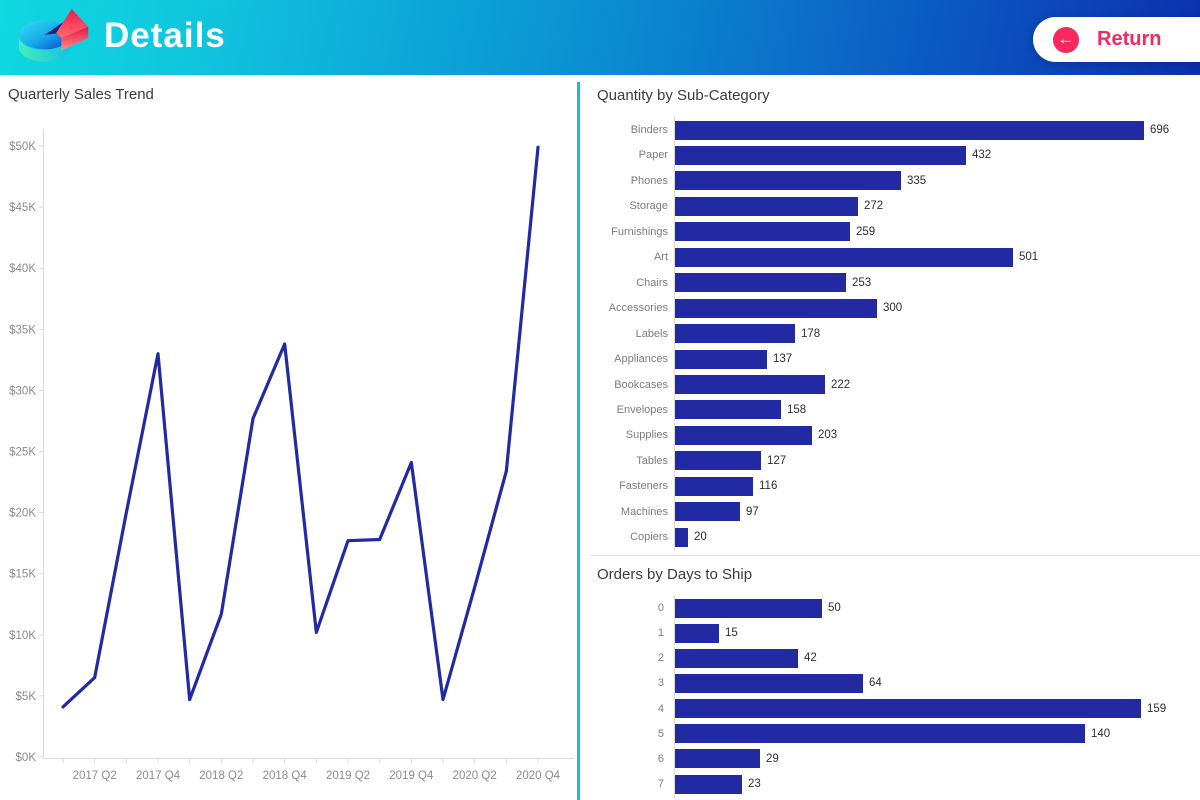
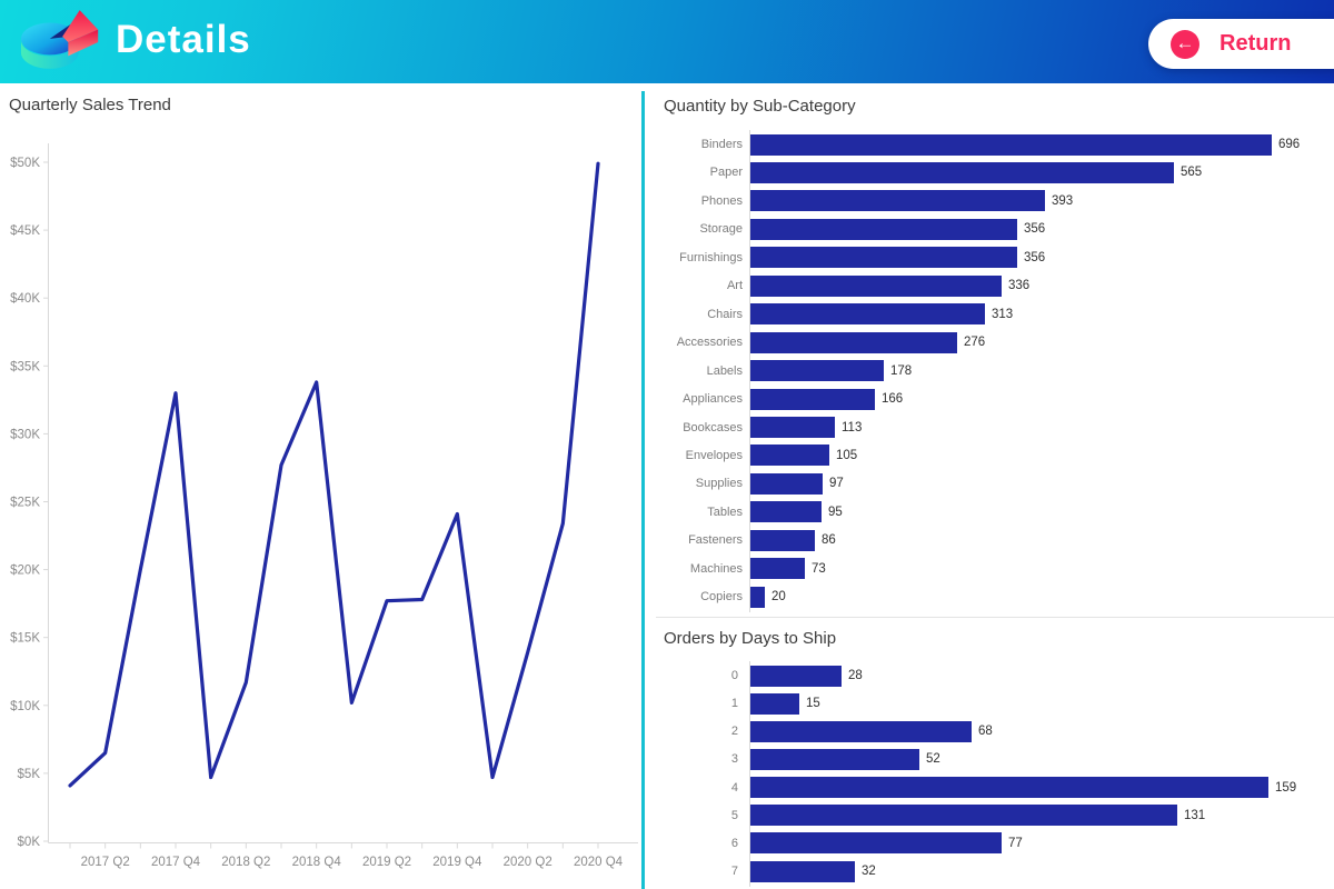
Quantity by Sub-Category/Paper: 432 -> 565
Quantity by Sub-Category/Phones: 335 -> 393
Quantity by Sub-Category/Storage: 272 -> 356
Quantity by Sub-Category/Furnishings: 259 -> 356
Quantity by Sub-Category/Art: 501 -> 336
Quantity by Sub-Category/Chairs: 253 -> 313
Quantity by Sub-Category/Accessories: 300 -> 276
Quantity by Sub-Category/Appliances: 137 -> 166
Quantity by Sub-Category/Bookcases: 222 -> 113
Quantity by Sub-Category/Envelopes: 158 -> 105
Quantity by Sub-Category/Supplies: 203 -> 97
Quantity by Sub-Category/Tables: 127 -> 95
Quantity by Sub-Category/Fasteners: 116 -> 86
Quantity by Sub-Category/Machines: 97 -> 73
Orders by Days to Ship/0: 50 -> 28
Orders by Days to Ship/2: 42 -> 68
Orders by Days to Ship/3: 64 -> 52
Orders by Days to Ship/5: 140 -> 131
Orders by Days to Ship/6: 29 -> 77
Orders by Days to Ship/7: 23 -> 32
